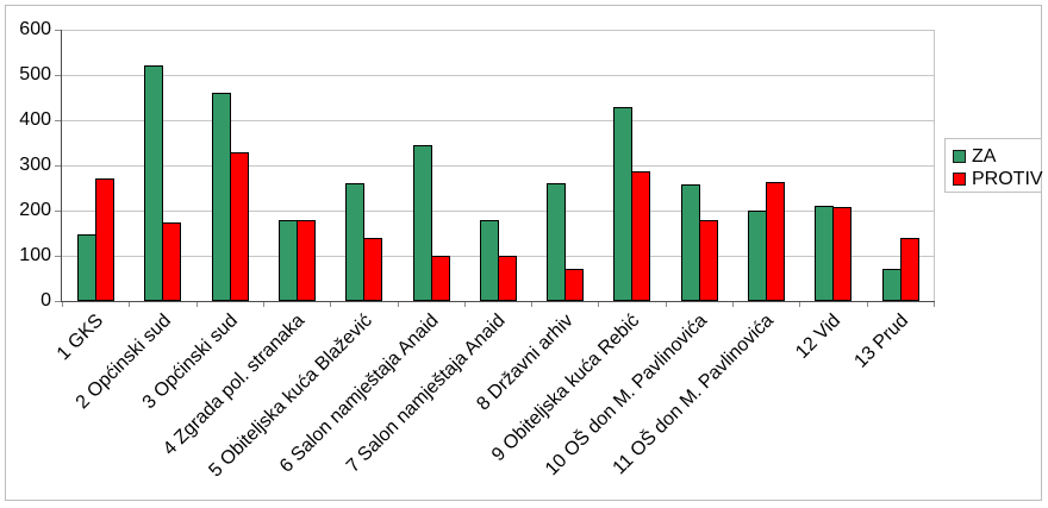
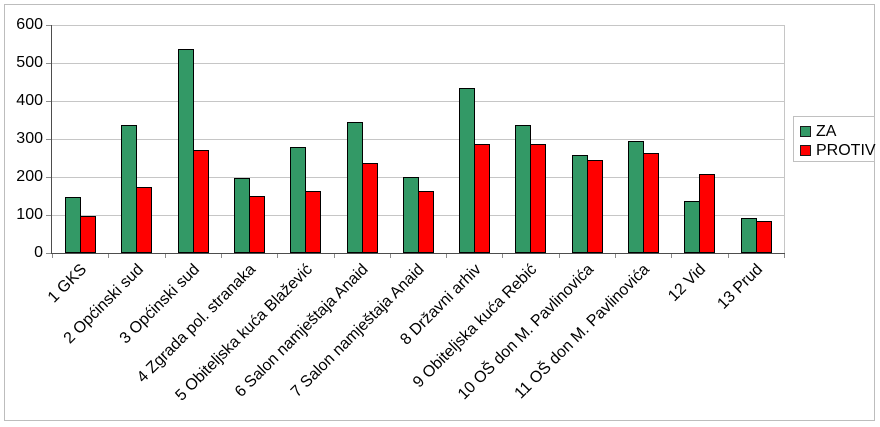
PROTIV/1 GKS: 270 -> 100
ZA/2 Općinski sud: 520 -> 340
ZA/3 Općinski sud: 460 -> 540
PROTIV/3 Općinski sud: 330 -> 270
ZA/4 Zgrada pol. stranaka: 180 -> 200
PROTIV/4 Zgrada pol. stranaka: 180 -> 150
ZA/5 Obiteljska kuća Blažević: 260 -> 280
PROTIV/5 Obiteljska kuća Blažević: 140 -> 160
PROTIV/6 Salon namještaja Anaid: 100 -> 240
ZA/7 Salon namještaja Anaid: 180 -> 200
PROTIV/7 Salon namještaja Anaid: 100 -> 160
ZA/8 Državni arhiv: 260 -> 440
PROTIV/8 Državni arhiv: 70 -> 290
ZA/9 Obiteljska kuća Rebić: 430 -> 340
PROTIV/10 OŠ don M. Pavlinovića: 180 -> 240
ZA/11 OŠ don M. Pavlinovića: 200 -> 300
ZA/12 Vid: 210 -> 140
ZA/13 Prud: 70 -> 90
PROTIV/13 Prud: 140 -> 80
